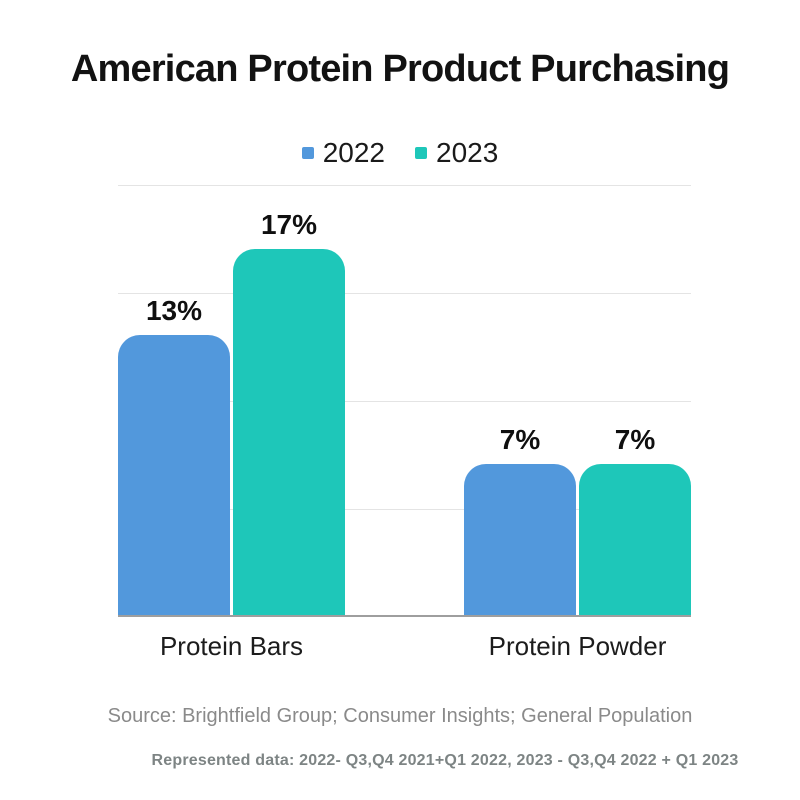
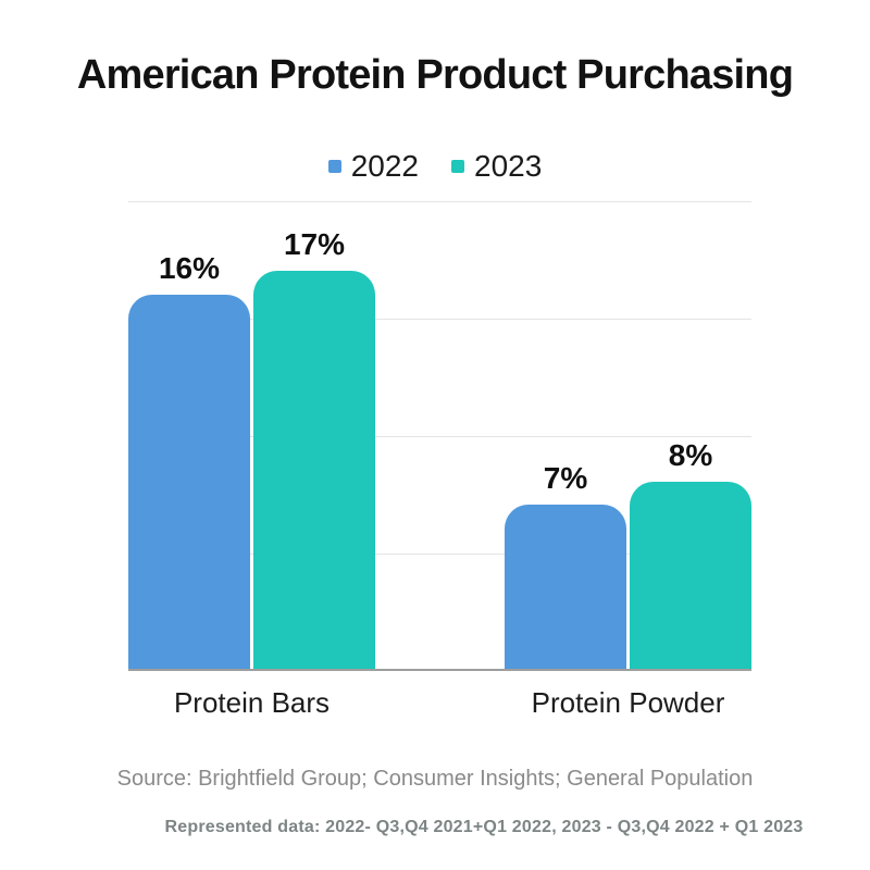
2022/Protein Bars: 13% -> 16%
2023/Protein Powder: 7% -> 8%
